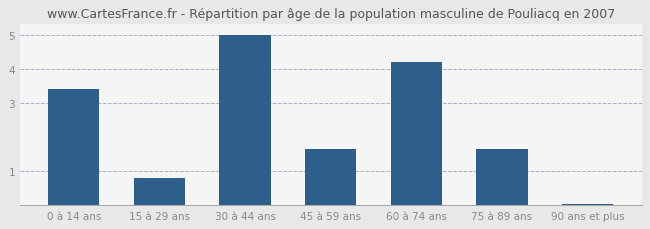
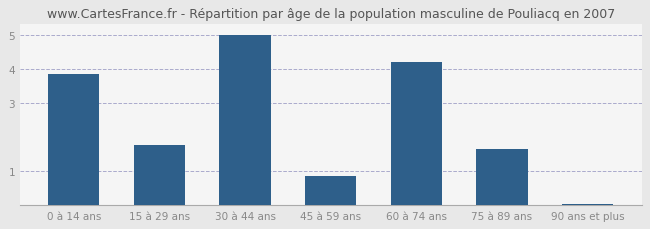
0 à 14 ans: 3.40 -> 3.85
15 à 29 ans: 0.80 -> 1.75
45 à 59 ans: 1.65 -> 0.85
